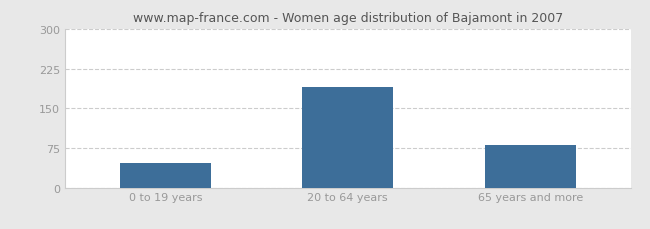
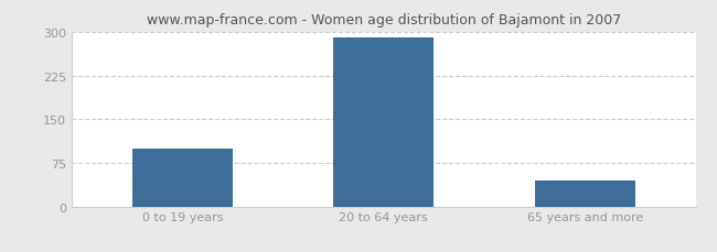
0 to 19 years: 46 -> 100
20 to 64 years: 190 -> 290
65 years and more: 80 -> 45
